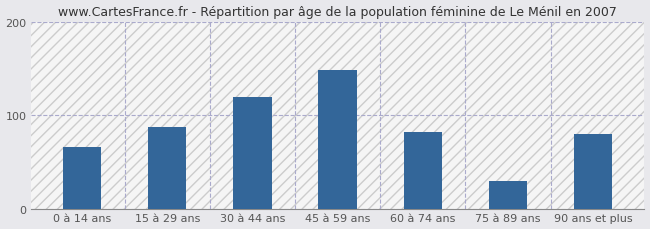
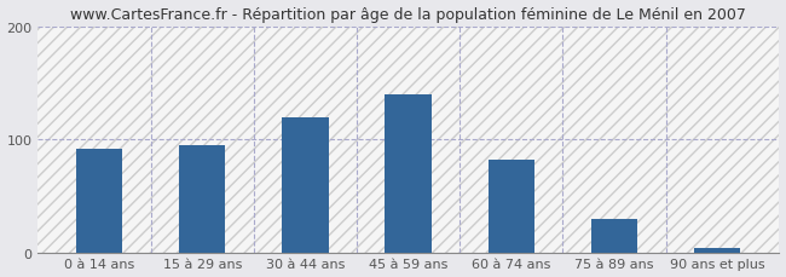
0 à 14 ans: 66 -> 92
15 à 29 ans: 88 -> 95
45 à 59 ans: 148 -> 140
90 ans et plus: 80 -> 5
